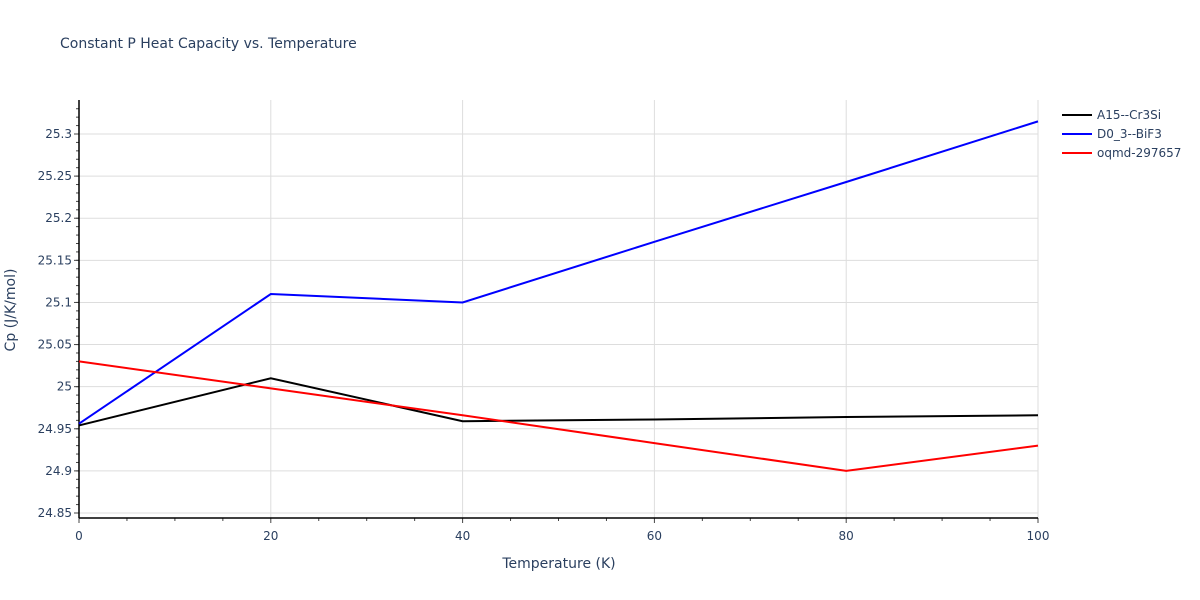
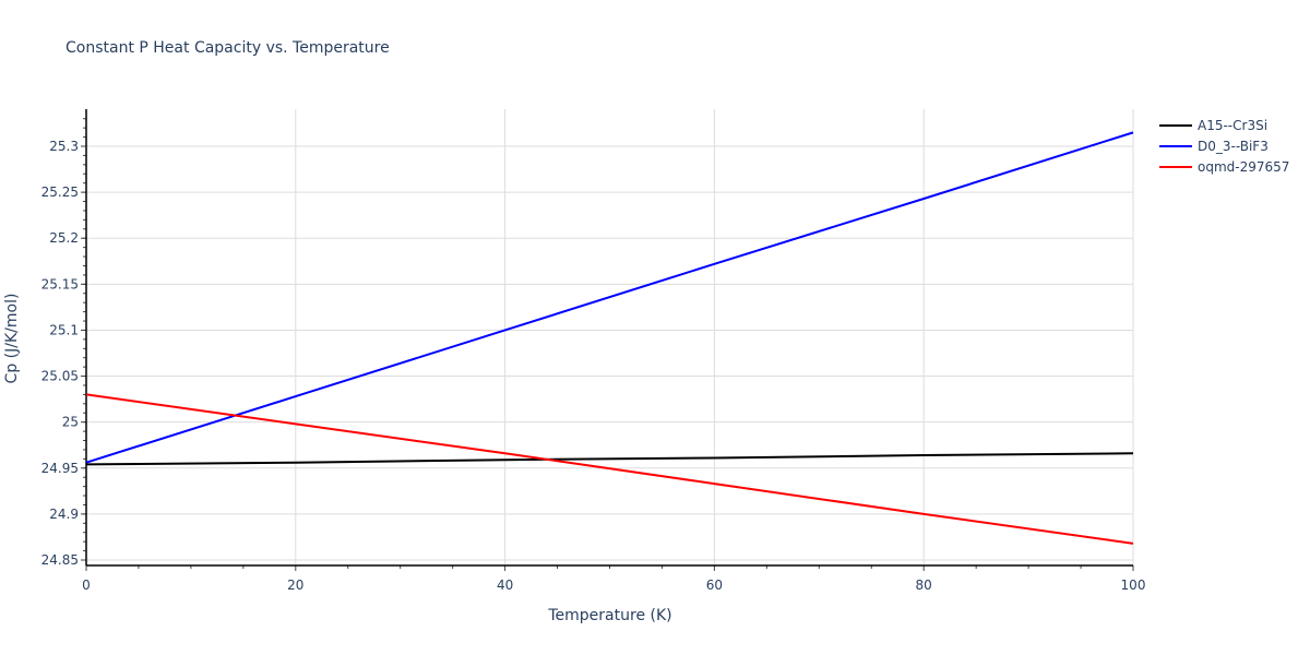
A15--Cr3Si/20: 25.01 -> 24.96
D0_3--BiF3/20: 25.11 -> 25.03
oqmd-297657/100: 24.93 -> 24.87
